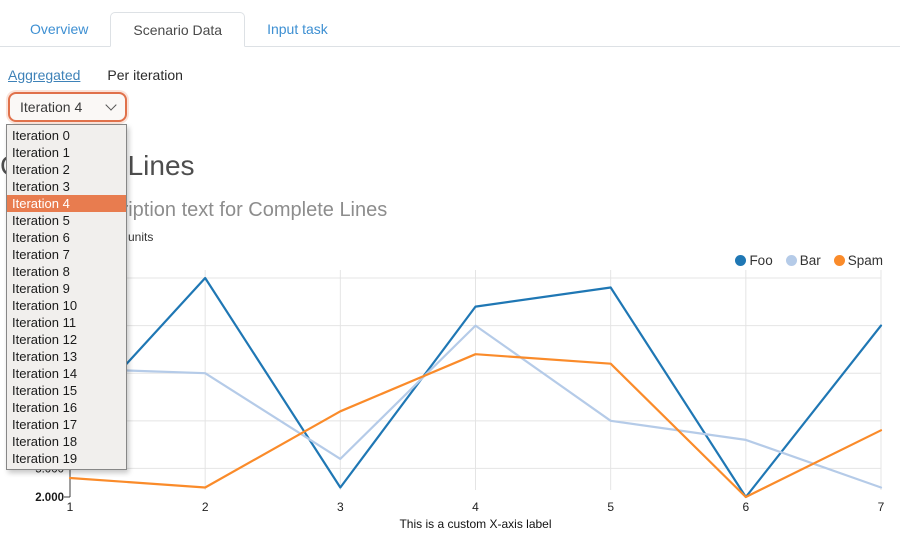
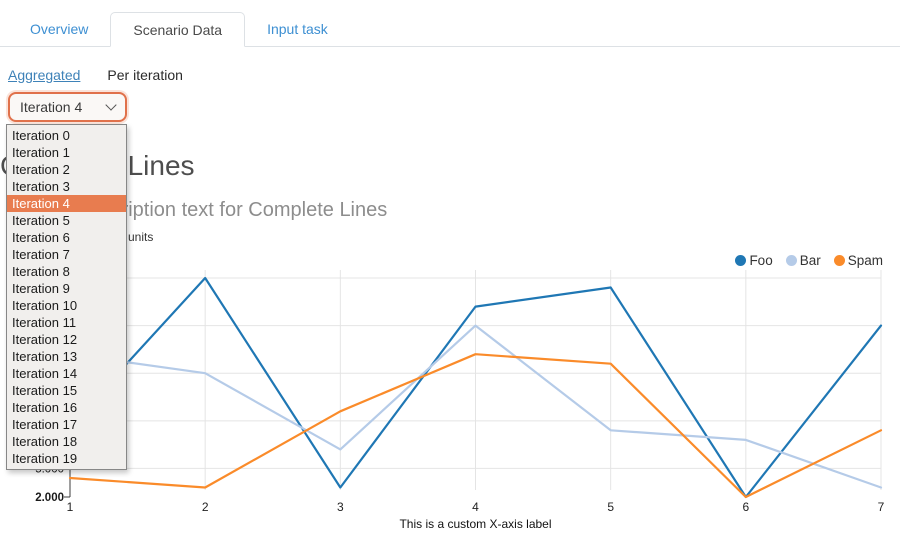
Bar/1: 16000 -> 17000
Bar/3: 6000 -> 7000
Bar/5: 10000 -> 9000
